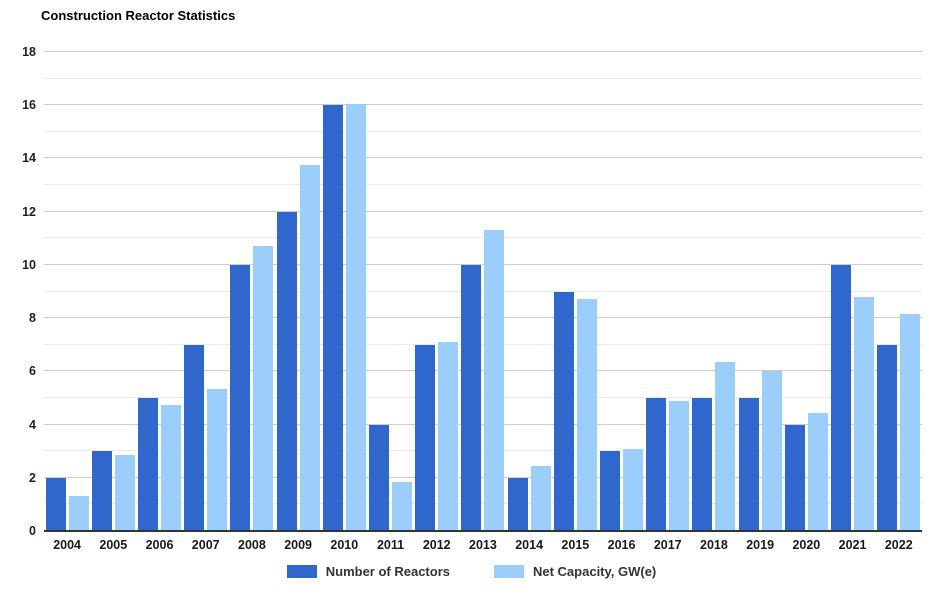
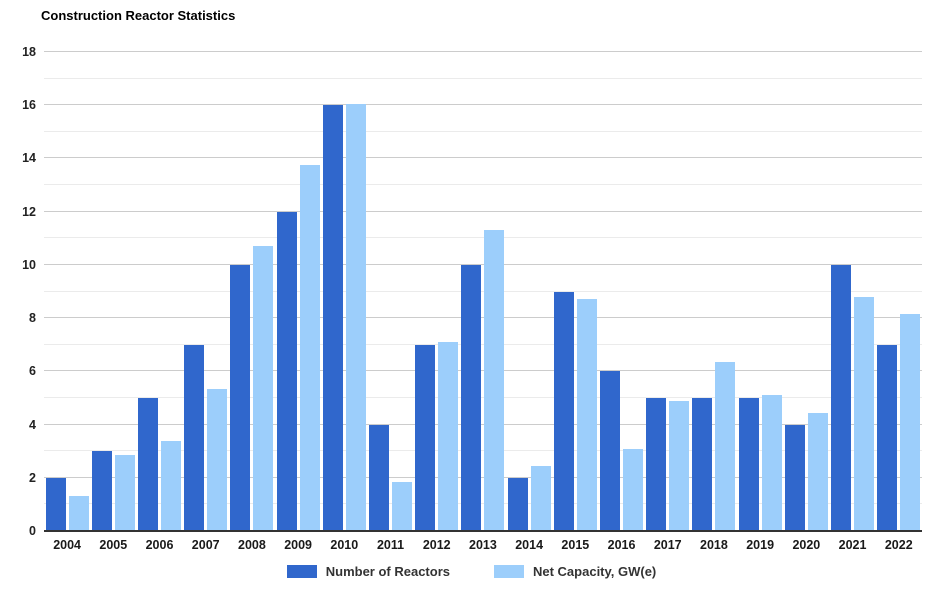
Net Capacity, GW(e)/2006: 4.8 -> 3.4
Number of Reactors/2016: 3 -> 6
Net Capacity, GW(e)/2019: 6.0 -> 5.1
